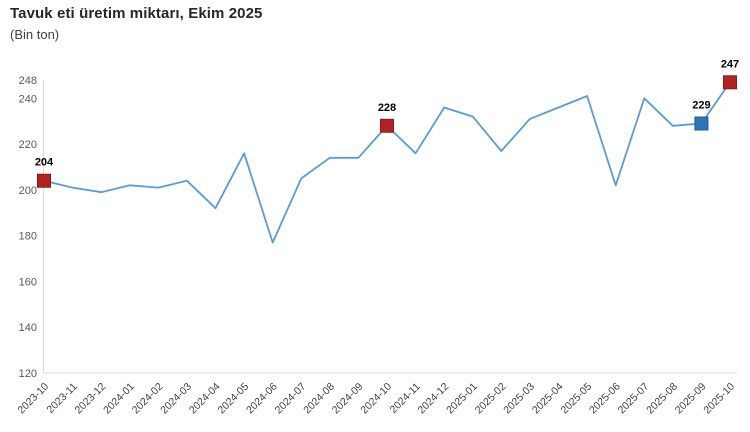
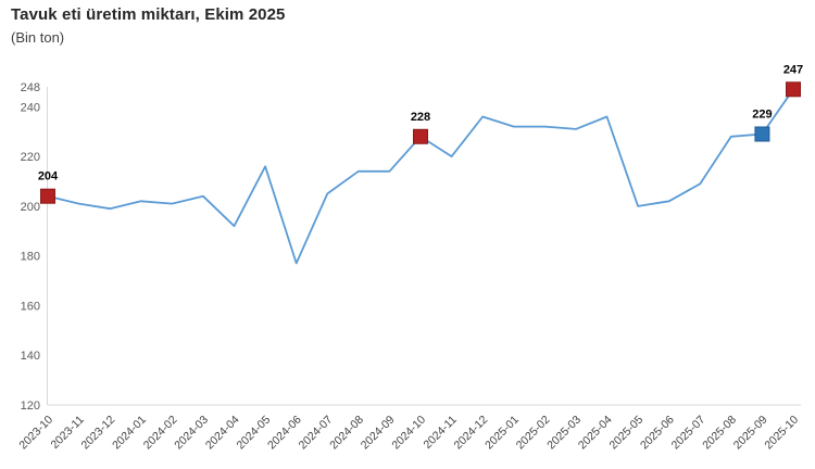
2024-11: 216 -> 220
2025-02: 217 -> 232
2025-05: 241 -> 200
2025-07: 240 -> 209
